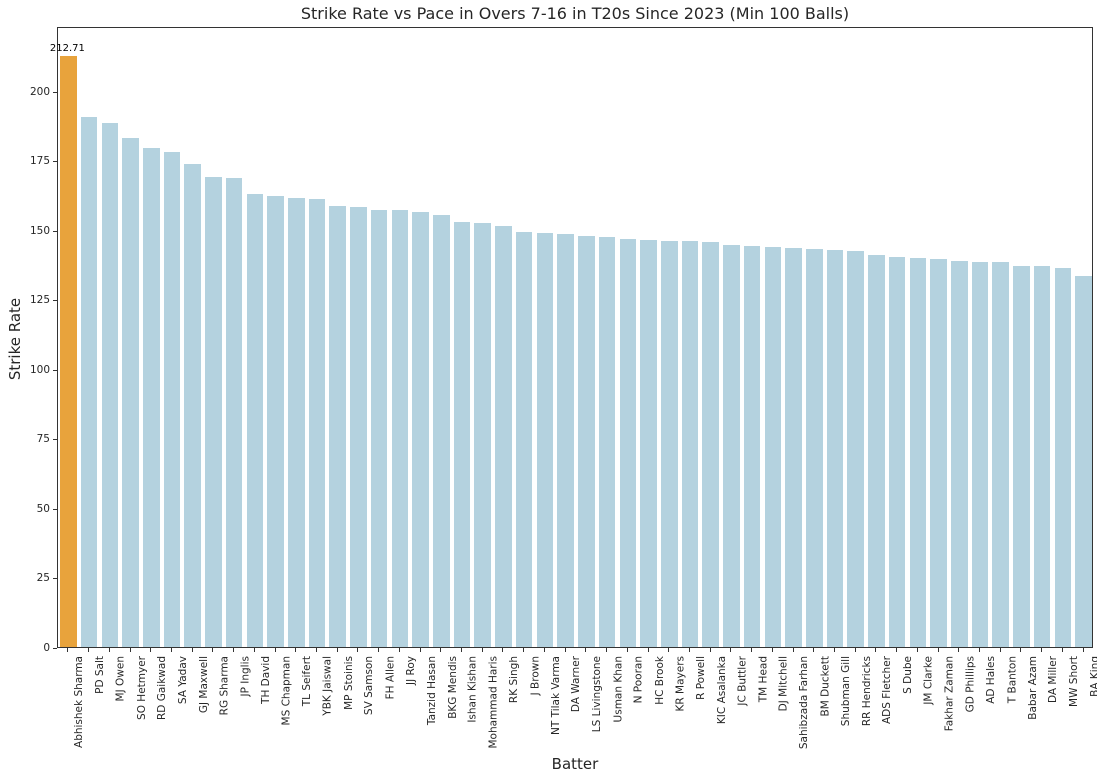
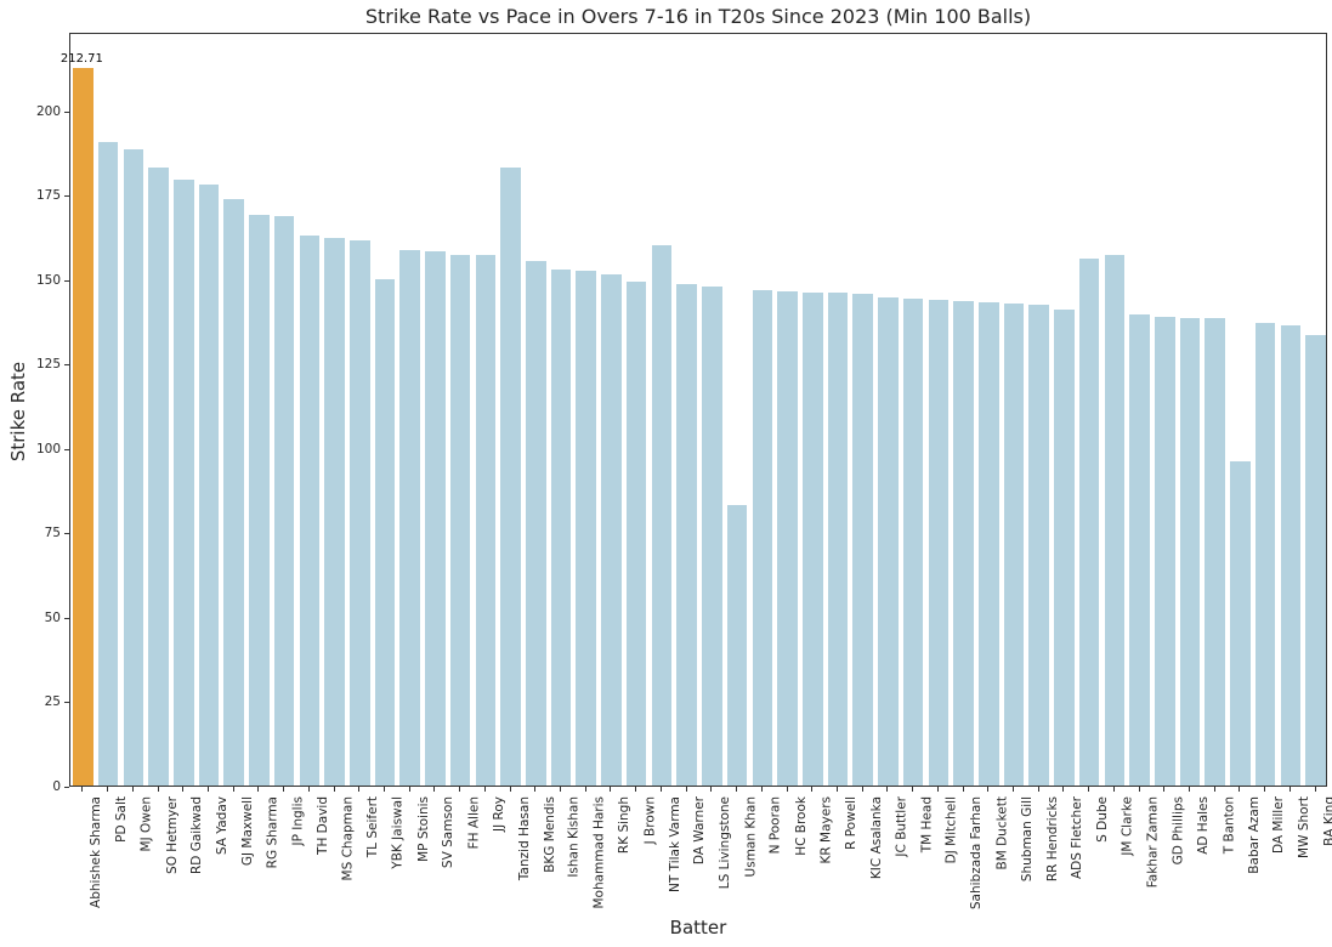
YBK Jaiswal: 161 -> 150
Tanzid Hasan: 157 -> 183
NT Tilak Varma: 149 -> 160
Usman Khan: 148 -> 83
S Dube: 140 -> 156
JM Clarke: 140 -> 157
Babar Azam: 137 -> 96
